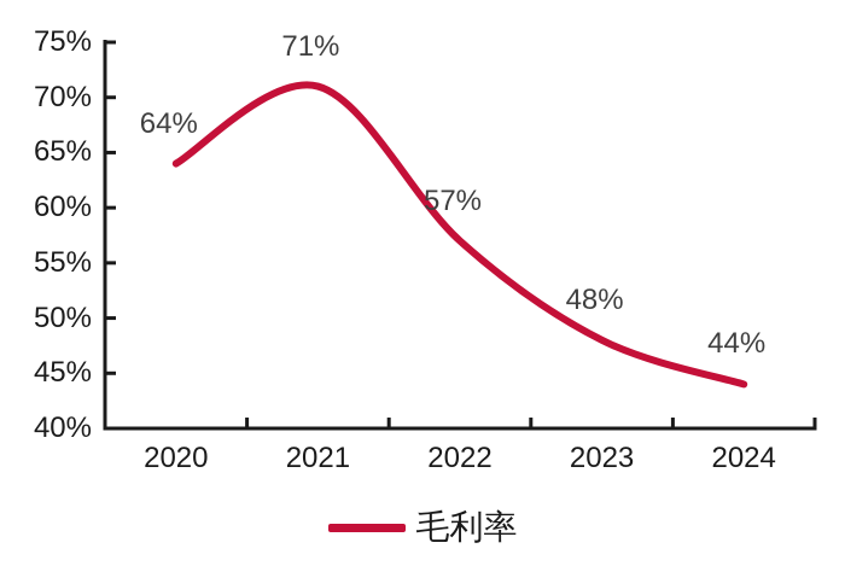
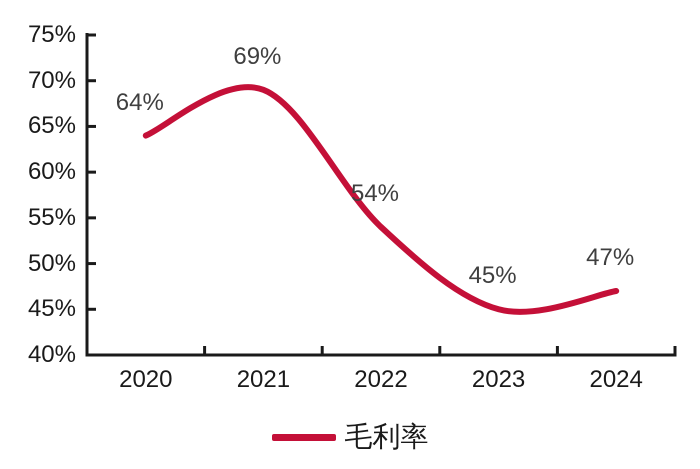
2021: 71% -> 69%
2022: 57% -> 54%
2023: 48% -> 45%
2024: 44% -> 47%
